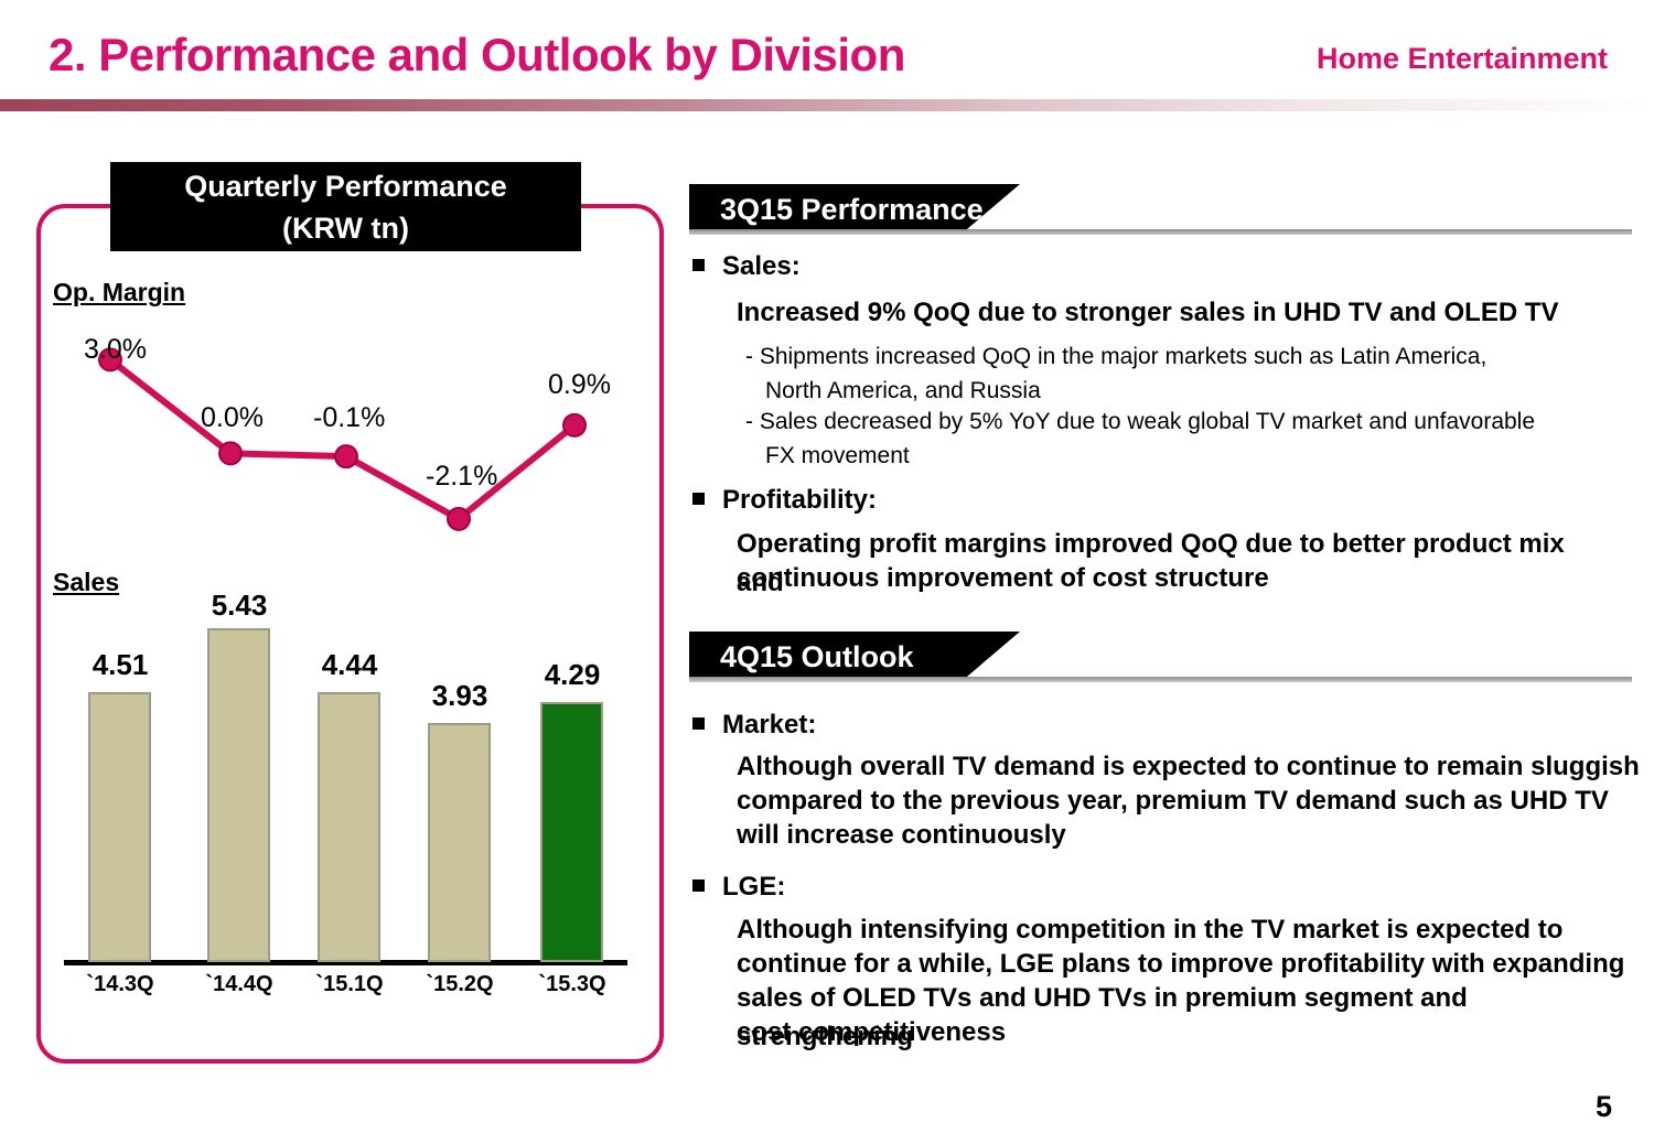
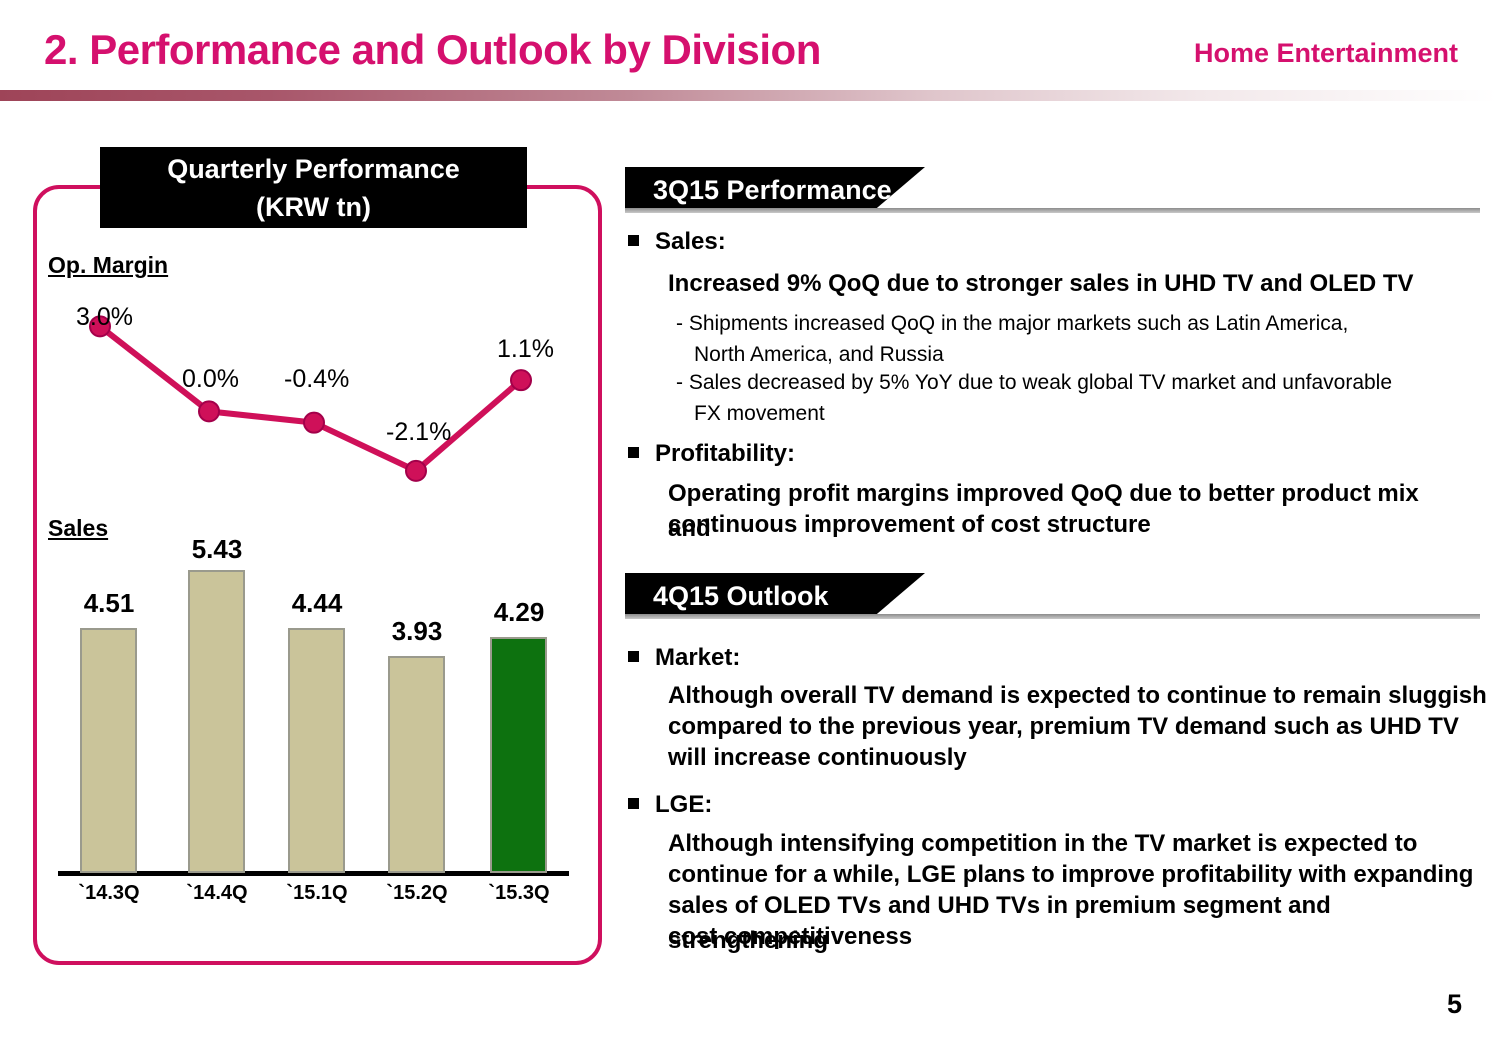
Op. Margin/`15.1Q: -0.1% -> -0.4%
Op. Margin/`15.3Q: 0.9% -> 1.1%
